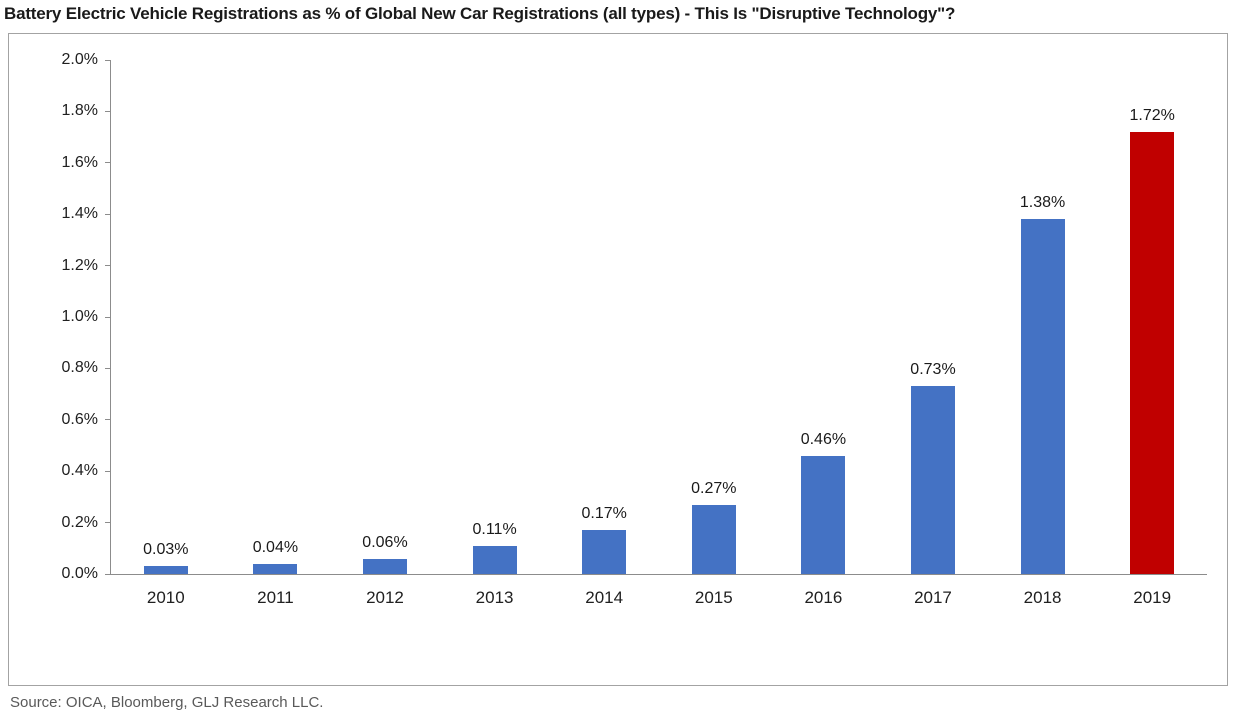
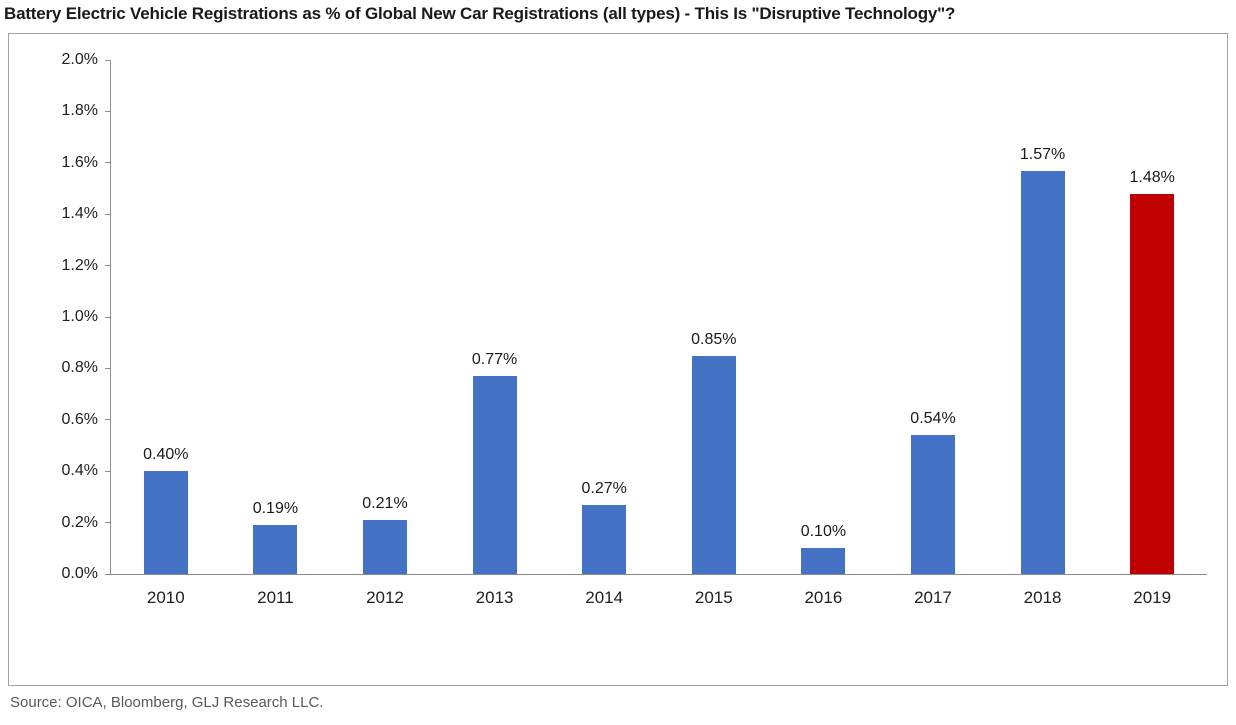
2010: 0.03% -> 0.40%
2011: 0.04% -> 0.19%
2012: 0.06% -> 0.21%
2013: 0.11% -> 0.77%
2014: 0.17% -> 0.27%
2015: 0.27% -> 0.85%
2016: 0.46% -> 0.10%
2017: 0.73% -> 0.54%
2018: 1.38% -> 1.57%
2019: 1.72% -> 1.48%
